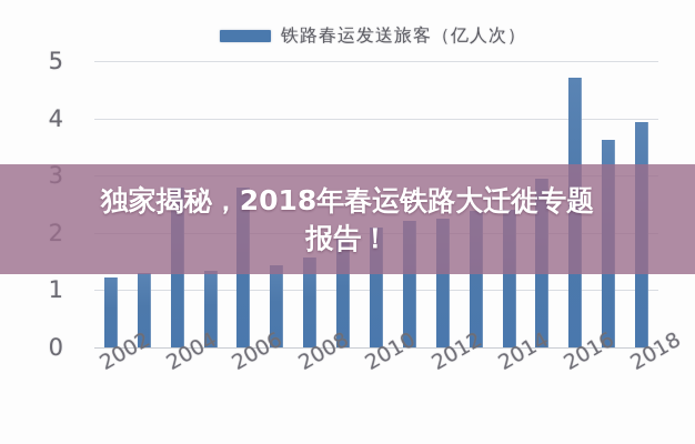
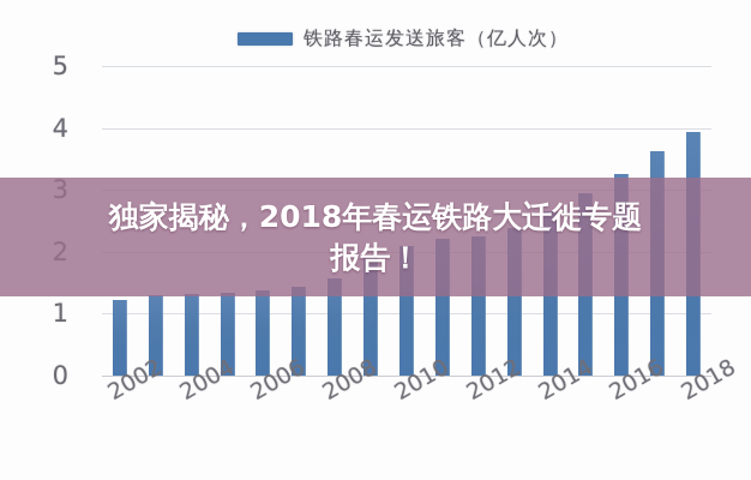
2004: 2.8 -> 1.3
2006: 2.8 -> 1.4
2014: 2.4 -> 2.7
2016: 4.7 -> 3.3
